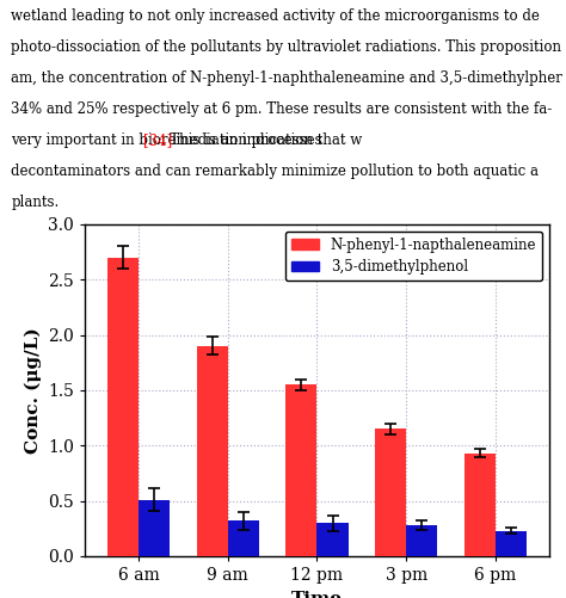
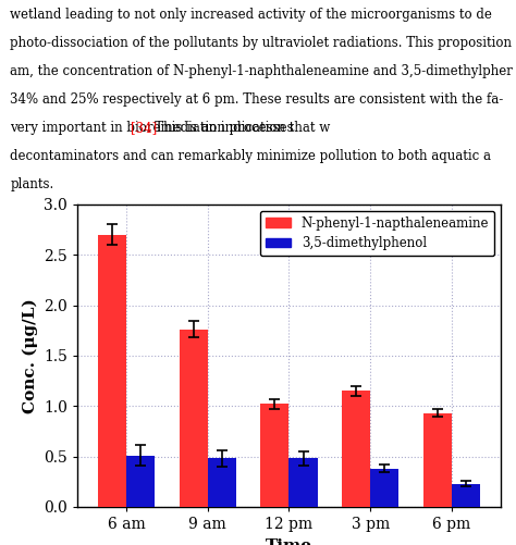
N-phenyl-1-napthaleneamine/9 am: 1.90 -> 1.76
3,5-dimethylphenol/9 am: 0.32 -> 0.48
N-phenyl-1-napthaleneamine/12 pm: 1.55 -> 1.02
3,5-dimethylphenol/12 pm: 0.30 -> 0.48
3,5-dimethylphenol/3 pm: 0.28 -> 0.38
